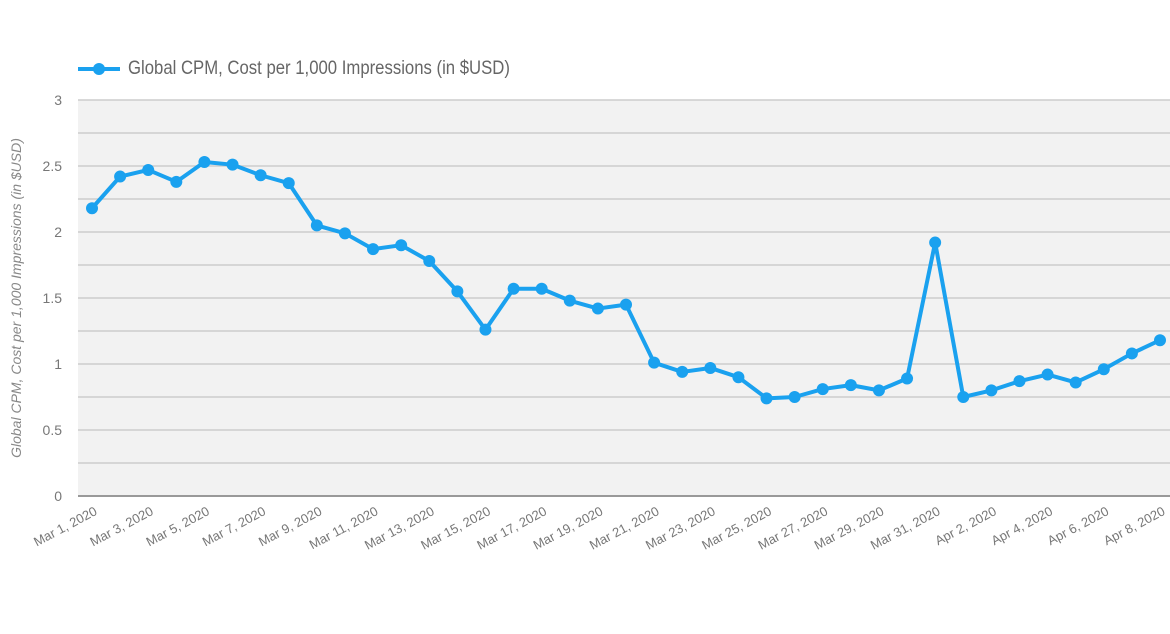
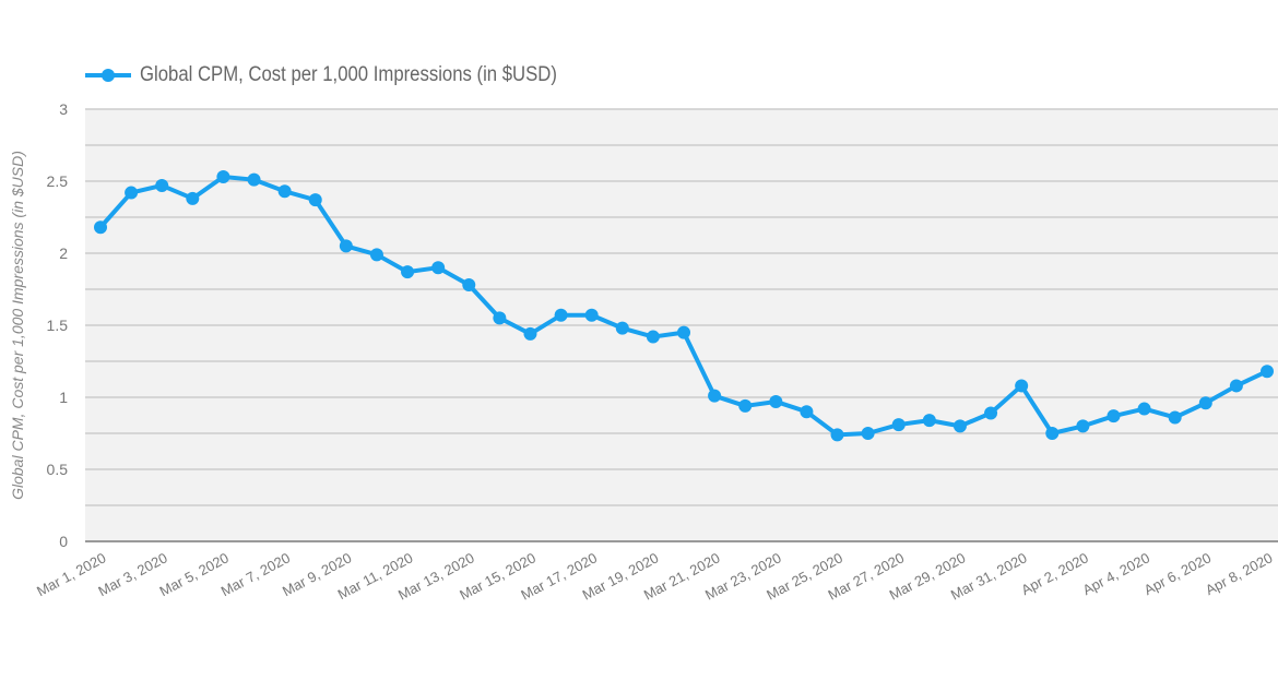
Mar 15, 2020: 1.26 -> 1.44
Mar 31, 2020: 1.92 -> 1.08
